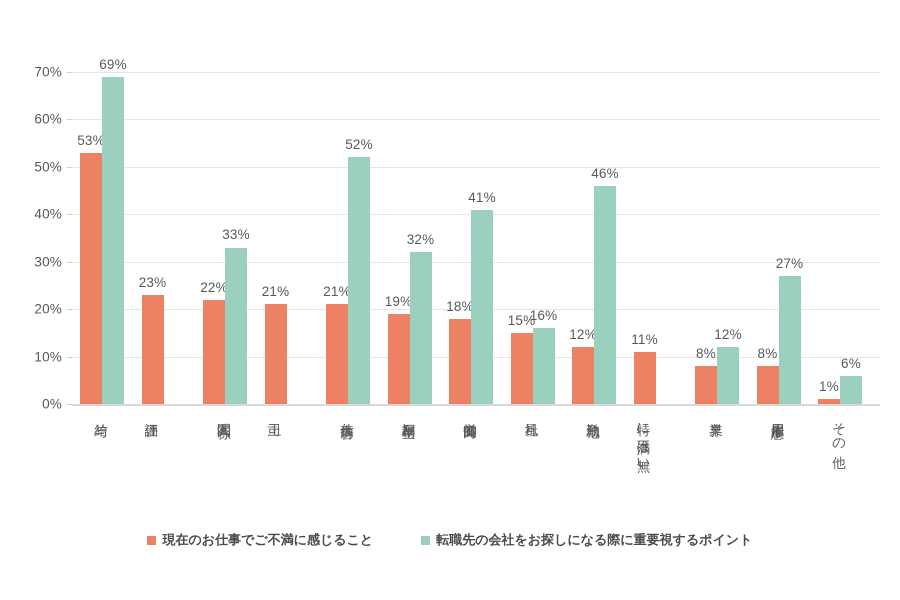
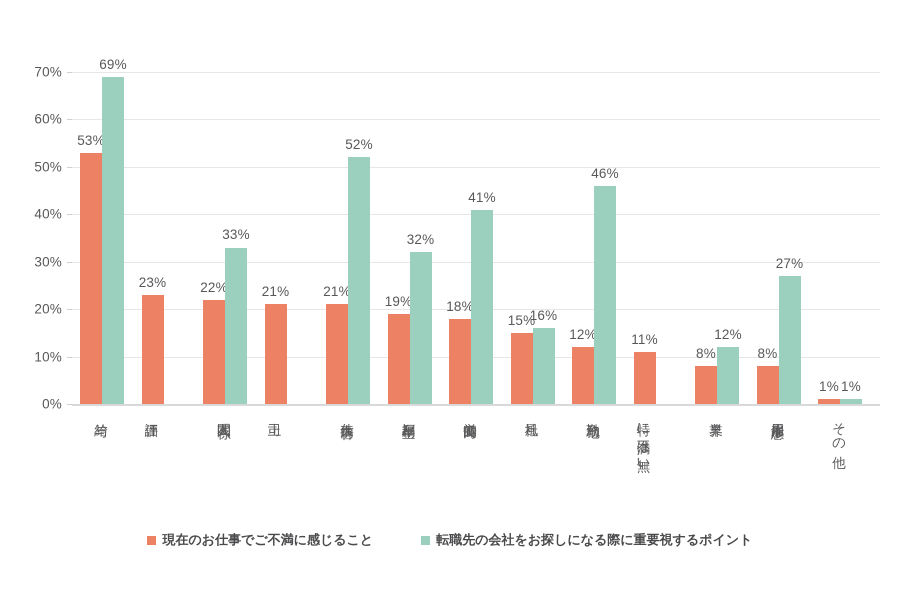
転職先の会社をお探しになる際に重要視するポイント/その他: 6% -> 1%
